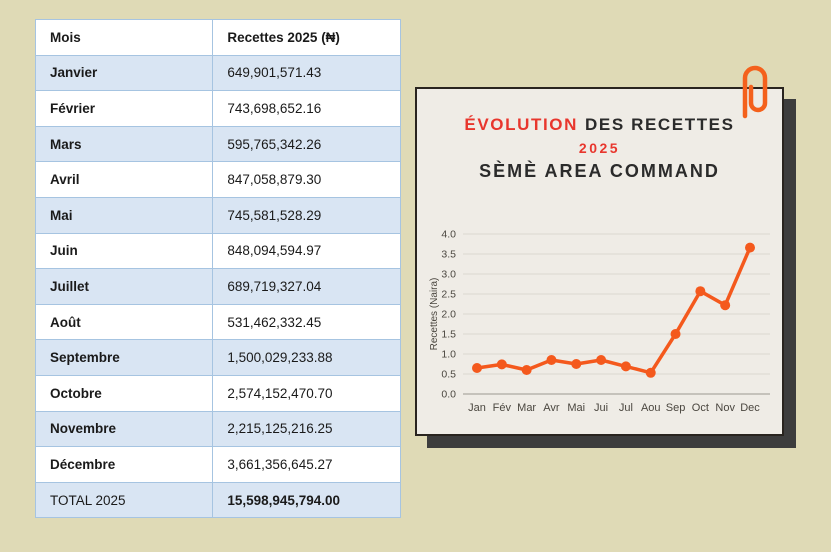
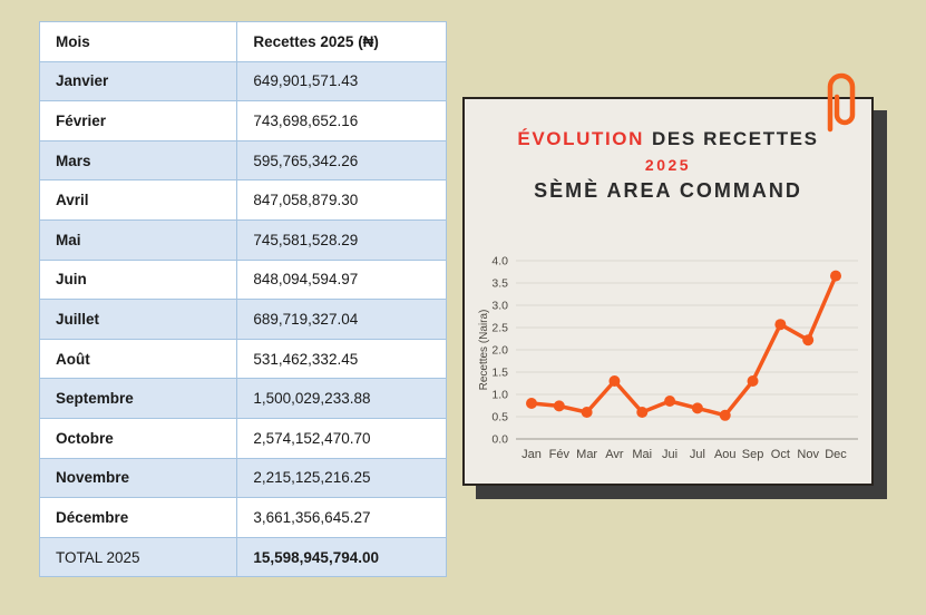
Jan: 0.7 -> 0.8
Avr: 0.8 -> 1.3
Mai: 0.8 -> 0.6
Sep: 1.5 -> 1.3
